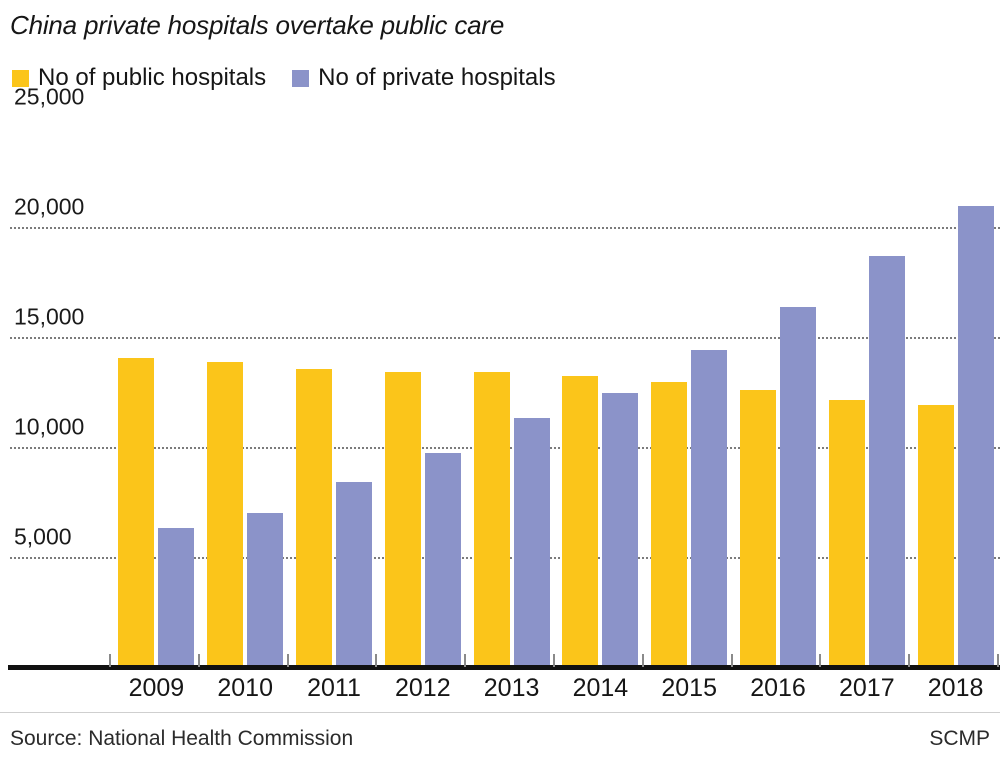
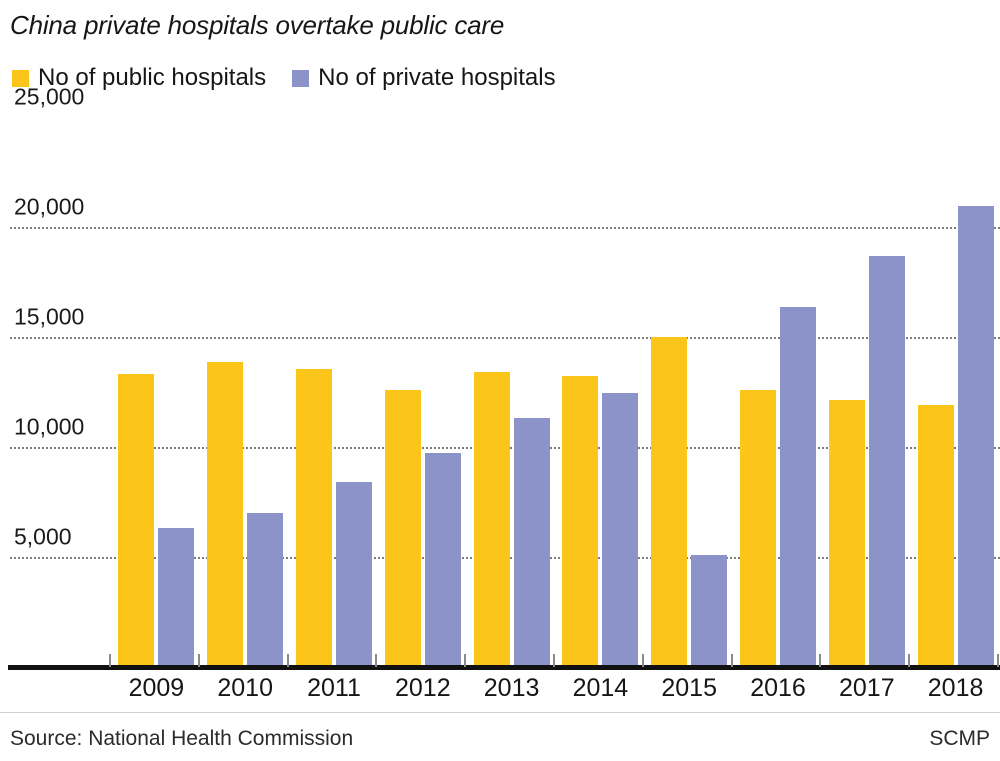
No of public hospitals/2009: 14000 -> 13300
No of public hospitals/2012: 13400 -> 12600
No of public hospitals/2015: 13000 -> 15000
No of private hospitals/2015: 14400 -> 5100
